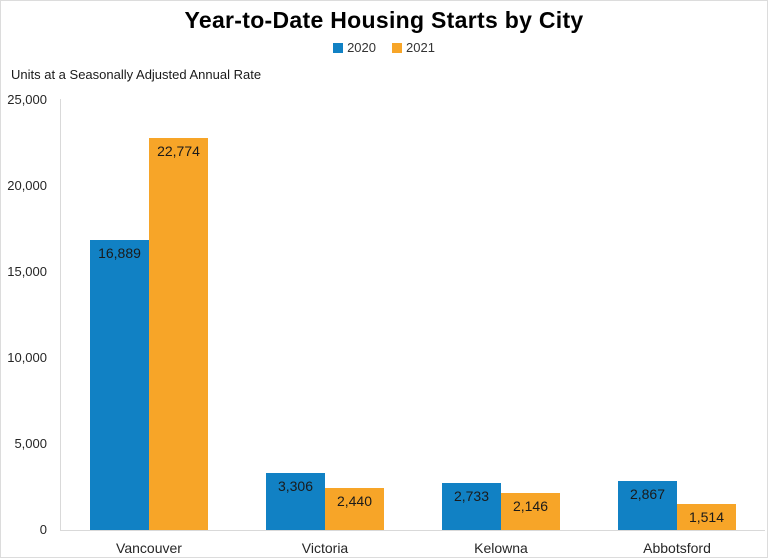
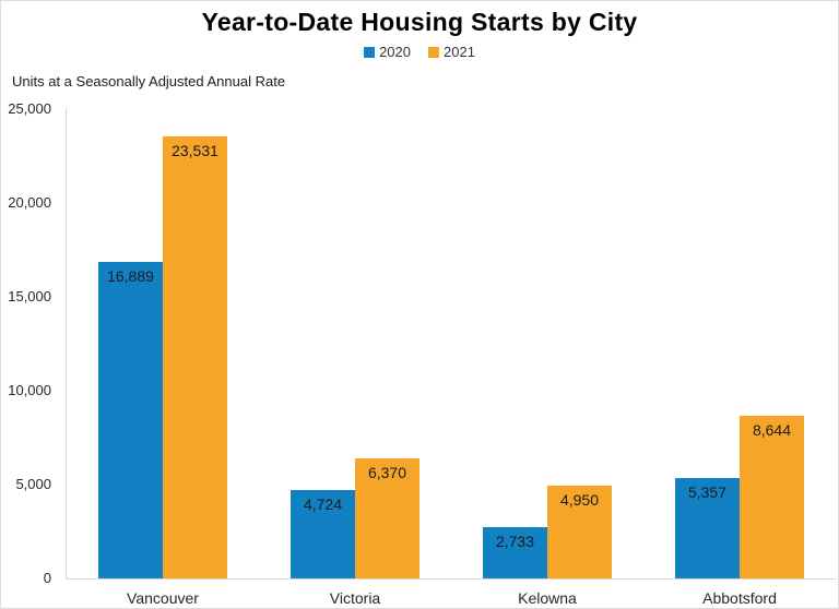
2021/Vancouver: 22,774 -> 23,531
2020/Victoria: 3,306 -> 4,724
2021/Victoria: 2,440 -> 6,370
2021/Kelowna: 2,146 -> 4,950
2020/Abbotsford: 2,867 -> 5,357
2021/Abbotsford: 1,514 -> 8,644
